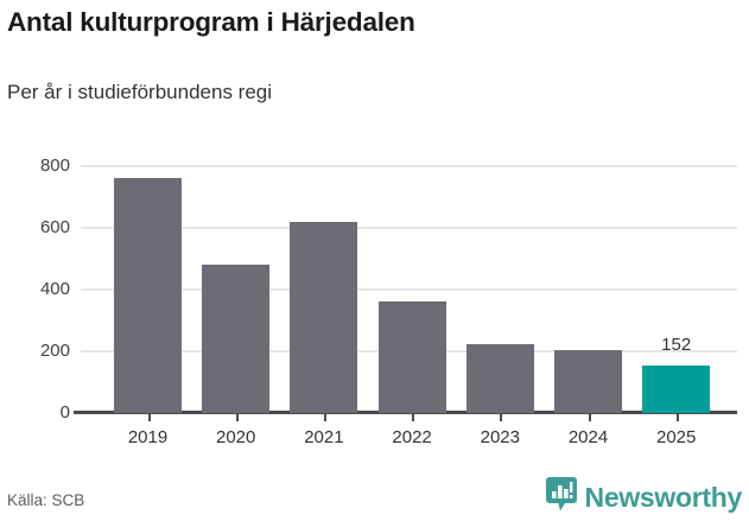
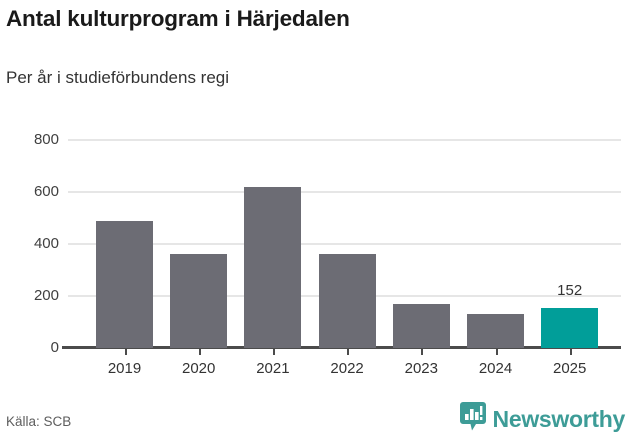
2019: 760 -> 490
2020: 480 -> 360
2023: 220 -> 170
2024: 200 -> 130
